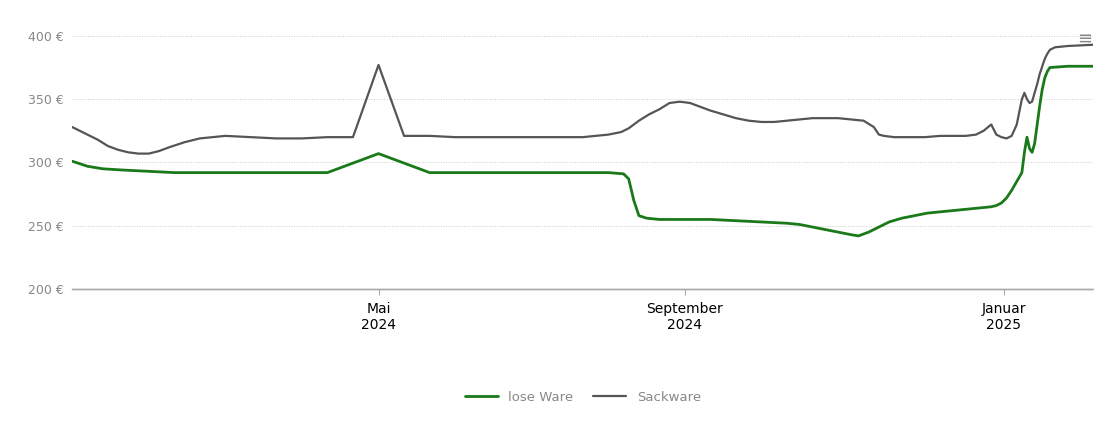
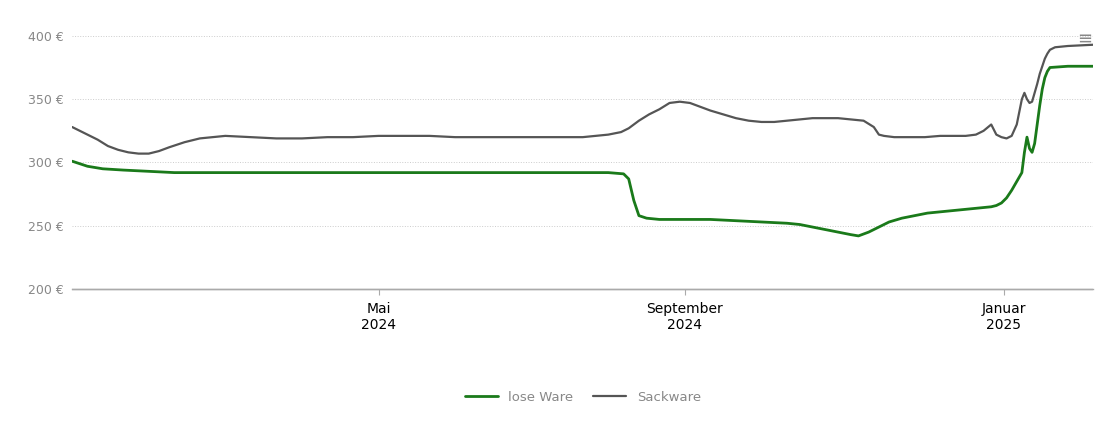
lose Ware/Mai 2024: 307 € -> 292 €
Sackware/Mai 2024: 377 € -> 321 €
